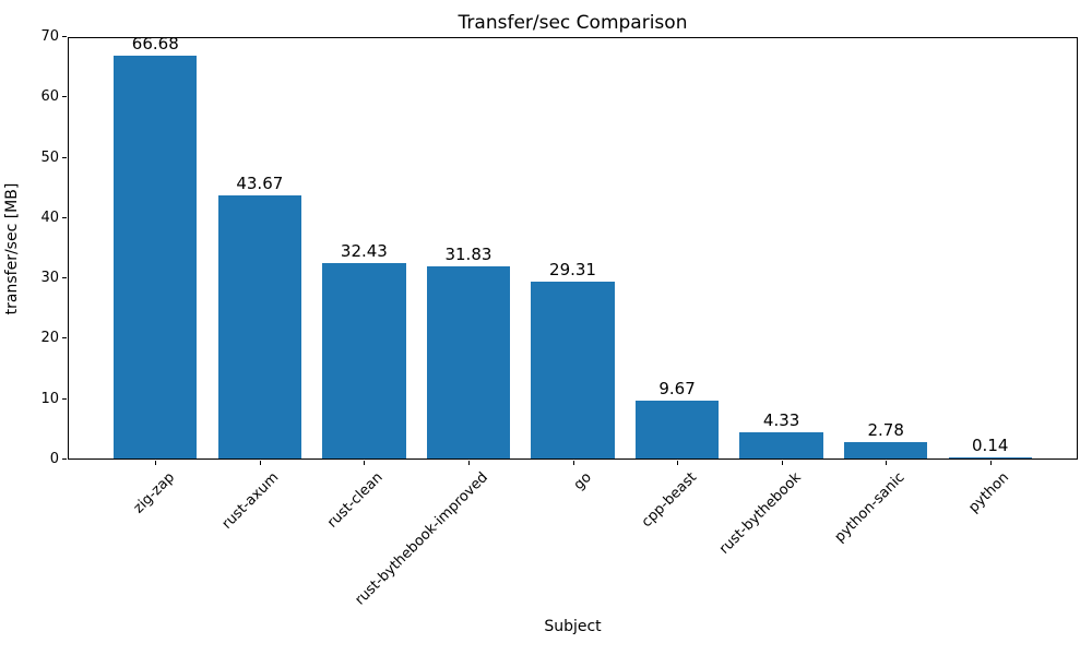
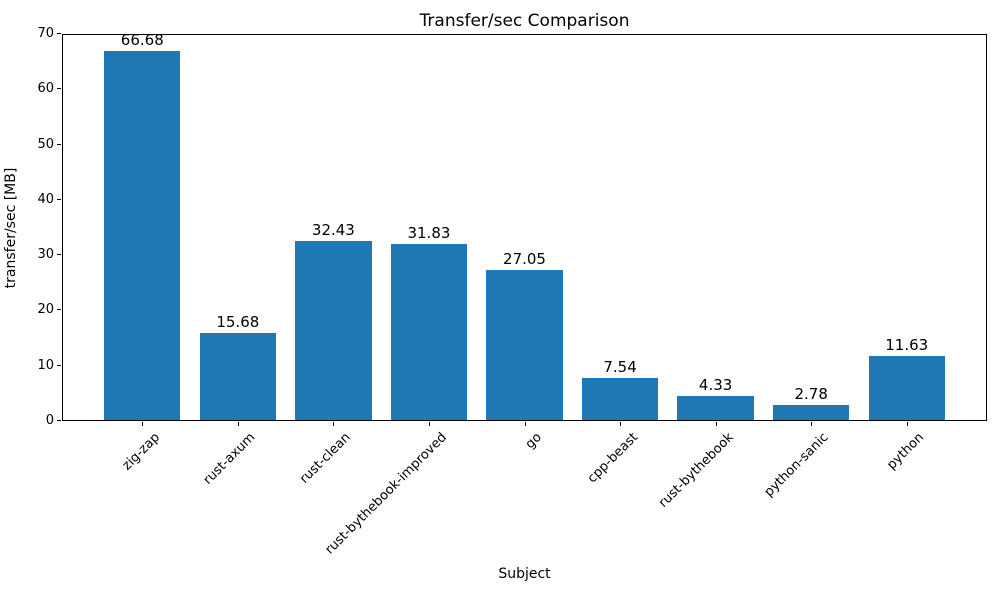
rust-axum: 43.67 -> 15.68
go: 29.31 -> 27.05
cpp-beast: 9.67 -> 7.54
python: 0.14 -> 11.63
